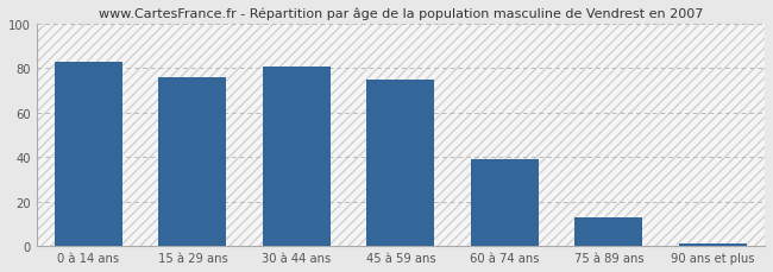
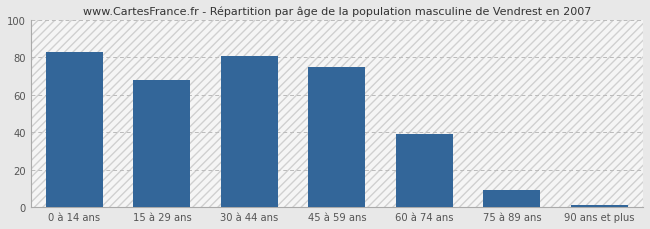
15 à 29 ans: 76 -> 68
75 à 89 ans: 13 -> 9
